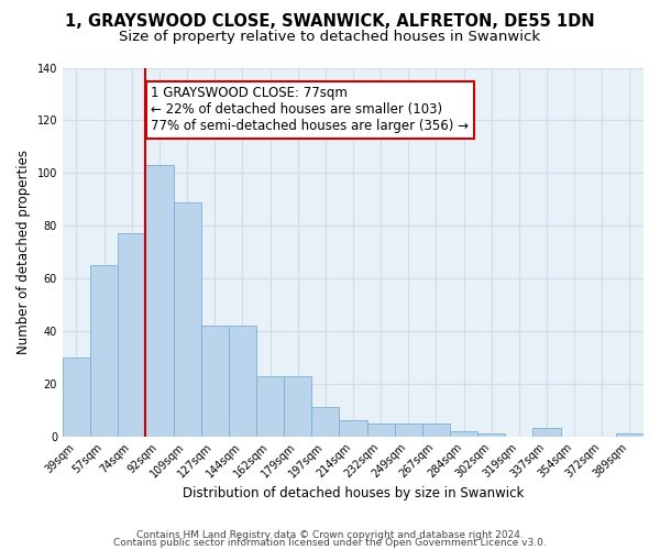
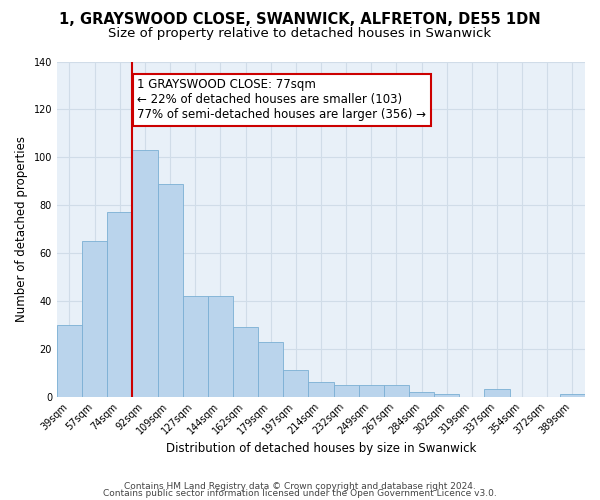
162sqm: 23 -> 29
